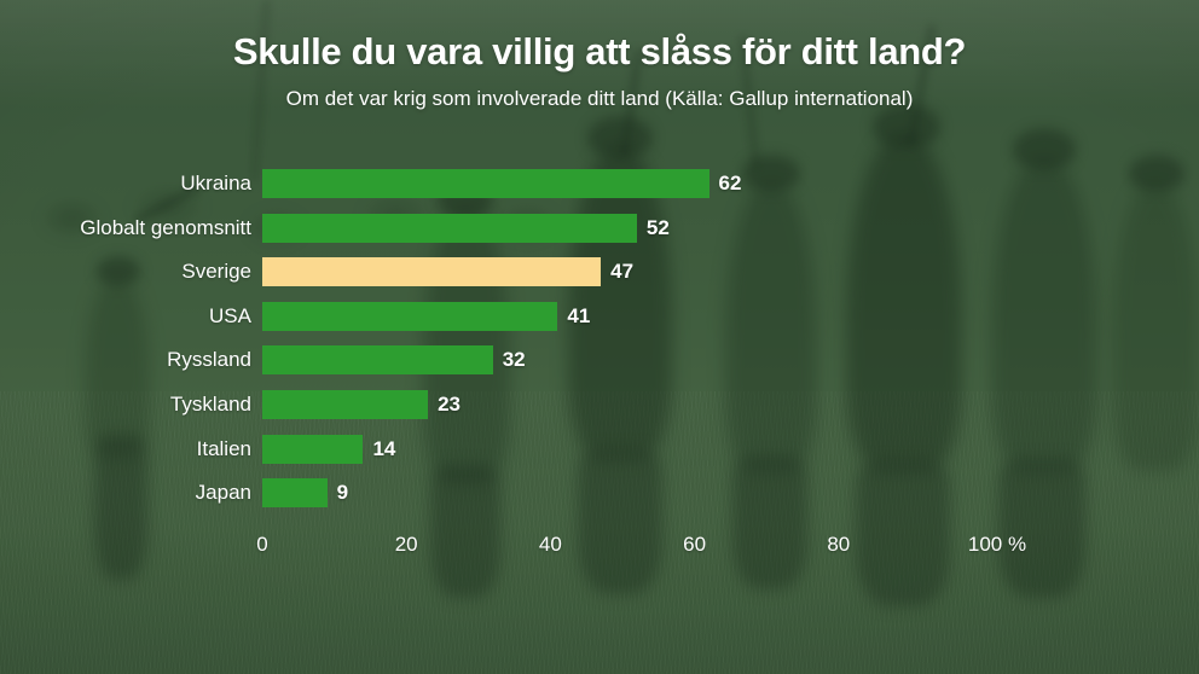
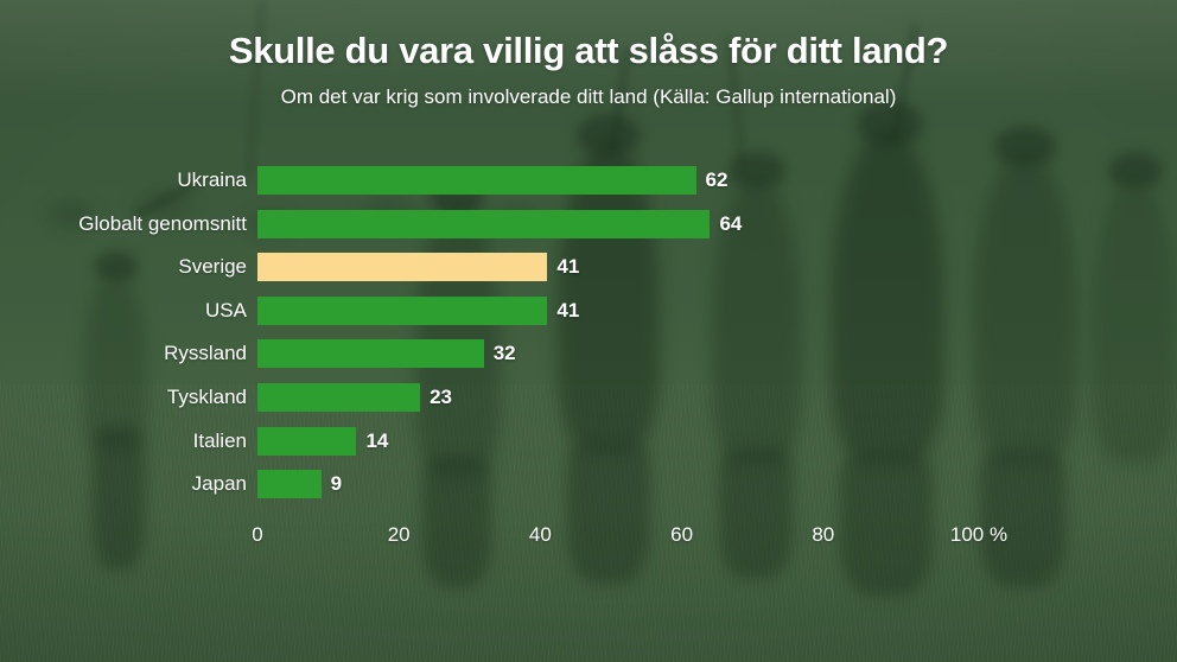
Globalt genomsnitt: 52 -> 64
Sverige: 47 -> 41
